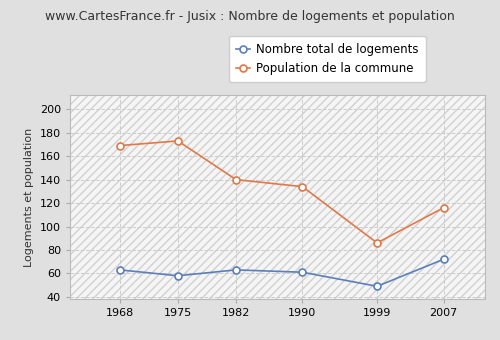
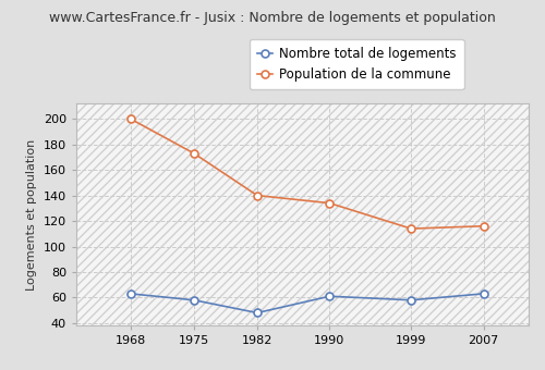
Population de la commune/1968: 169 -> 200
Nombre total de logements/1982: 63 -> 48
Nombre total de logements/1999: 49 -> 58
Population de la commune/1999: 86 -> 114
Nombre total de logements/2007: 72 -> 63
